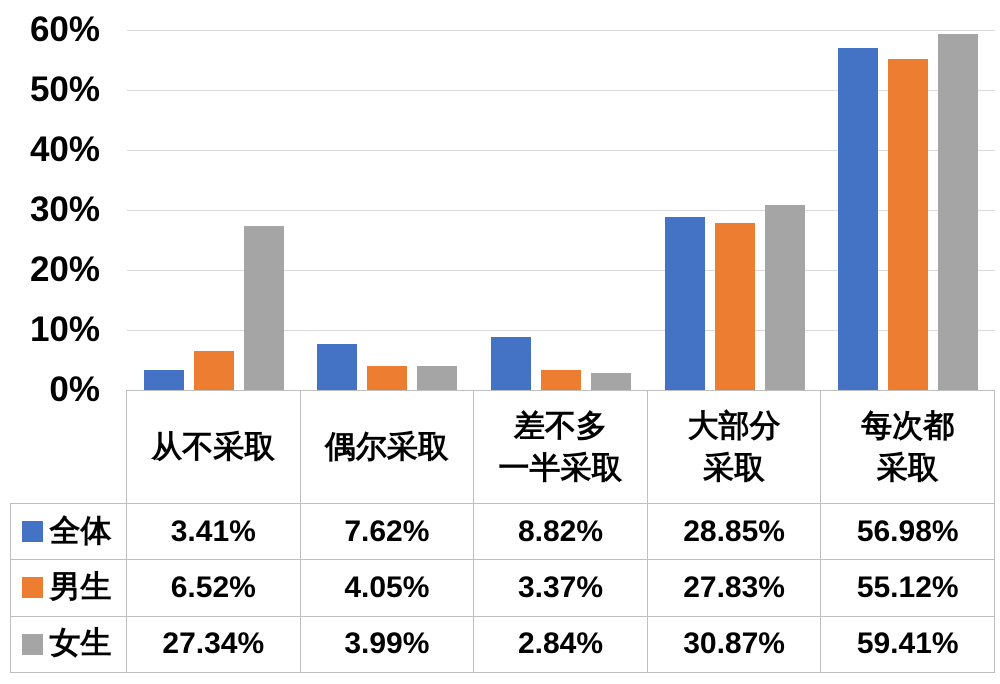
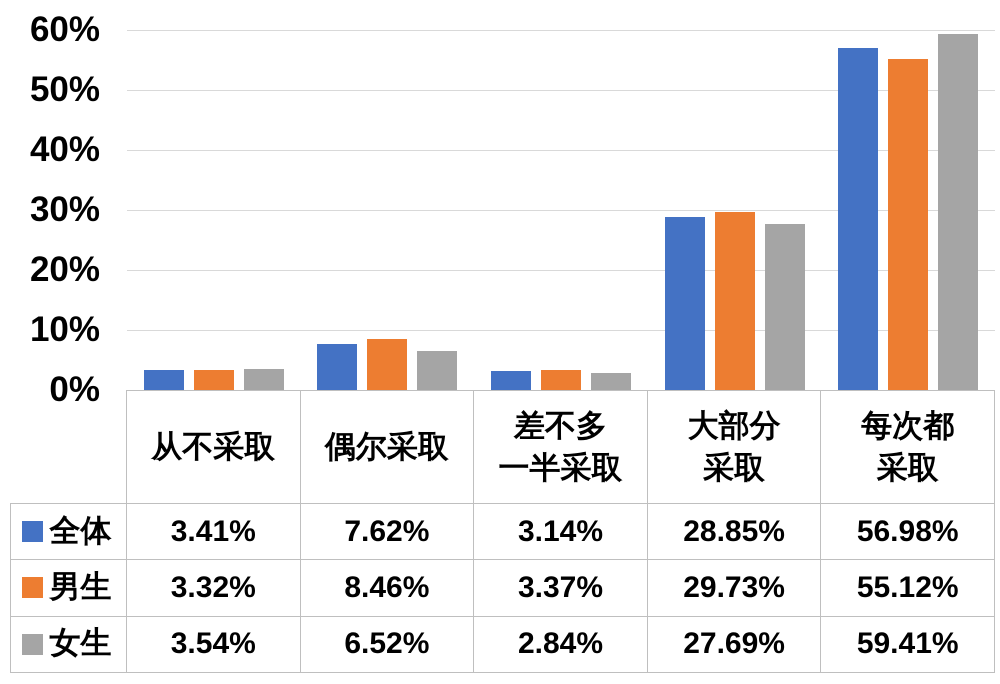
男生/从不采取: 6.52% -> 3.32%
女生/从不采取: 27.34% -> 3.54%
男生/偶尔采取: 4.05% -> 8.46%
女生/偶尔采取: 3.99% -> 6.52%
全体/差不多 一半采取: 8.82% -> 3.14%
男生/大部分 采取: 27.83% -> 29.73%
女生/大部分 采取: 30.87% -> 27.69%
